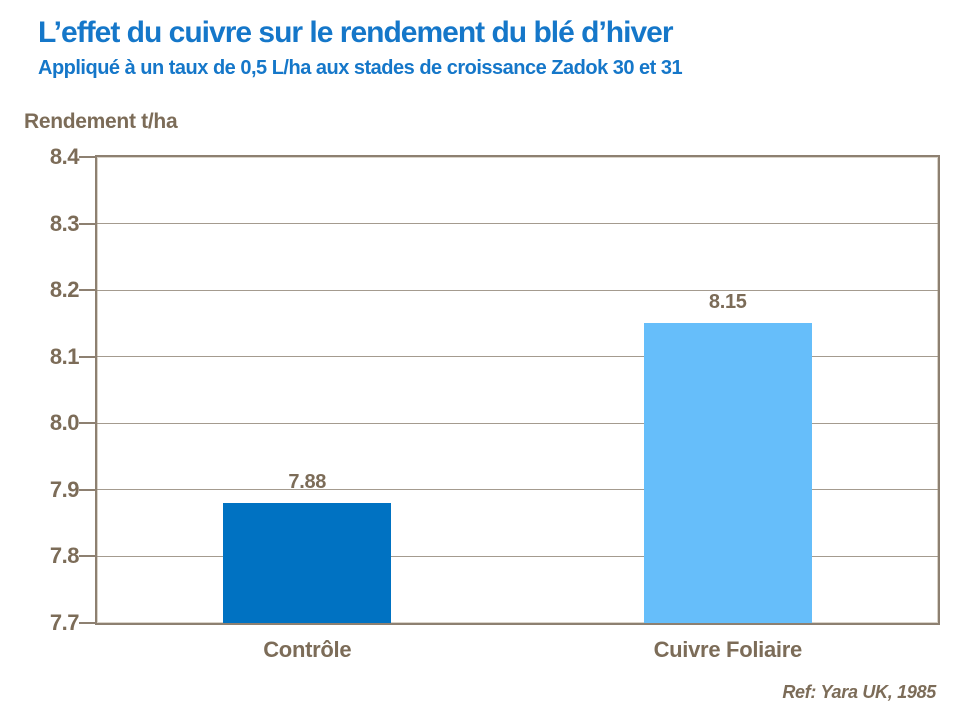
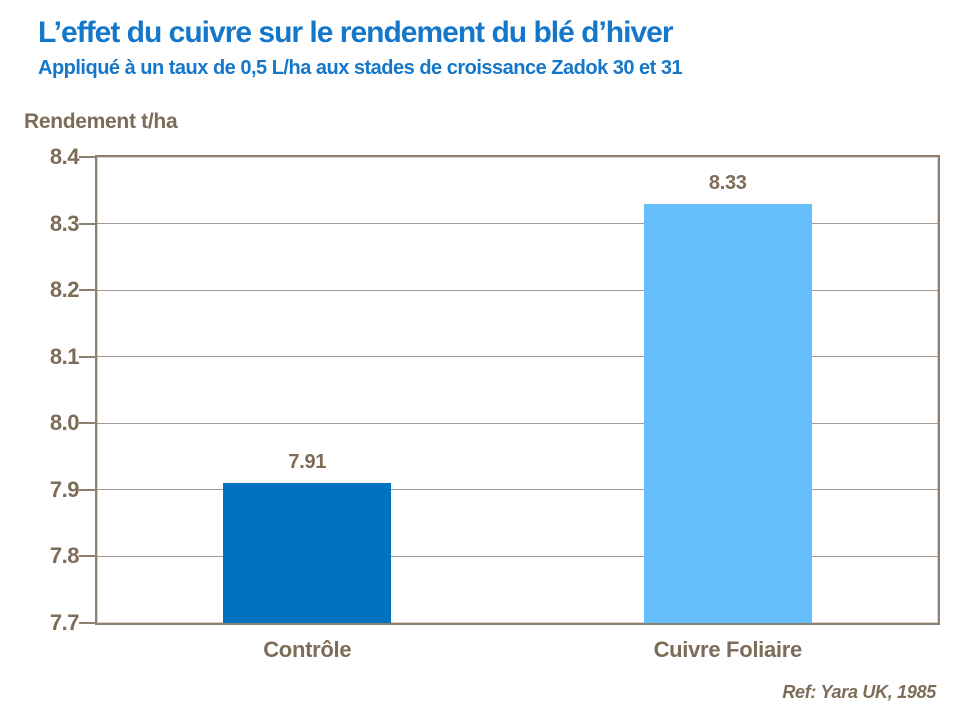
Contrôle: 7.88 -> 7.91
Cuivre Foliaire: 8.15 -> 8.33
